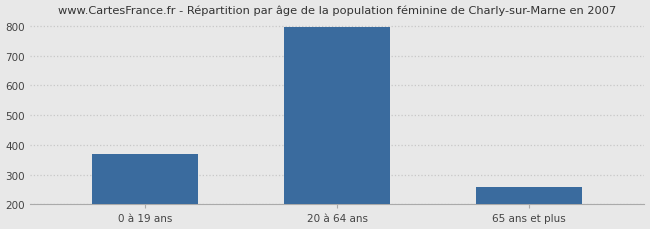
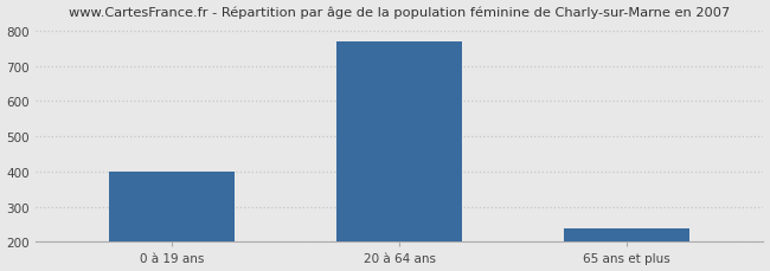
0 à 19 ans: 370 -> 400
20 à 64 ans: 795 -> 770
65 ans et plus: 260 -> 240
